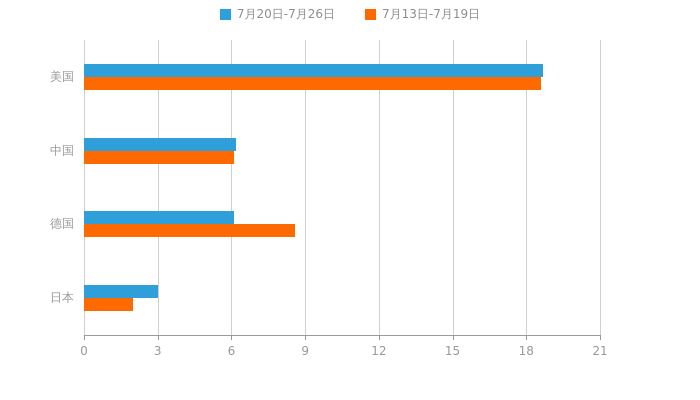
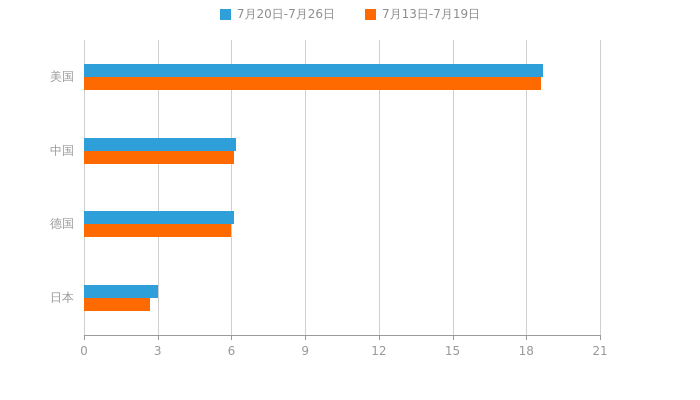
7月13日-7月19日/德国: 8.6 -> 6.0
7月13日-7月19日/日本: 2.0 -> 2.7
